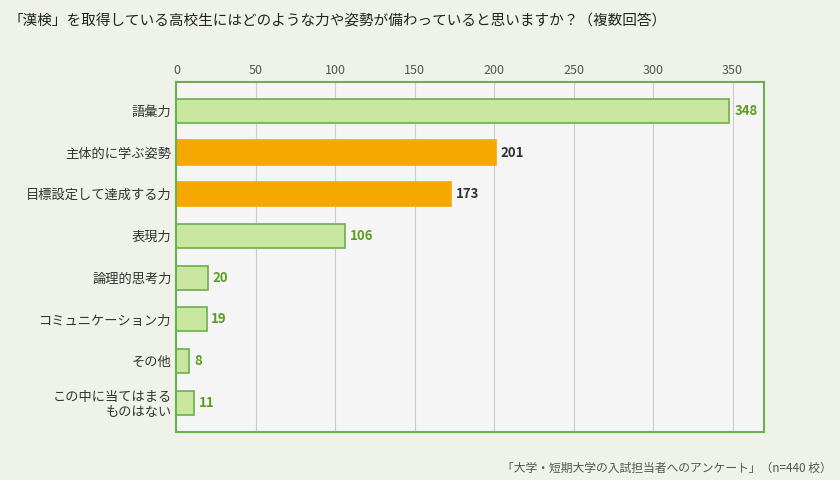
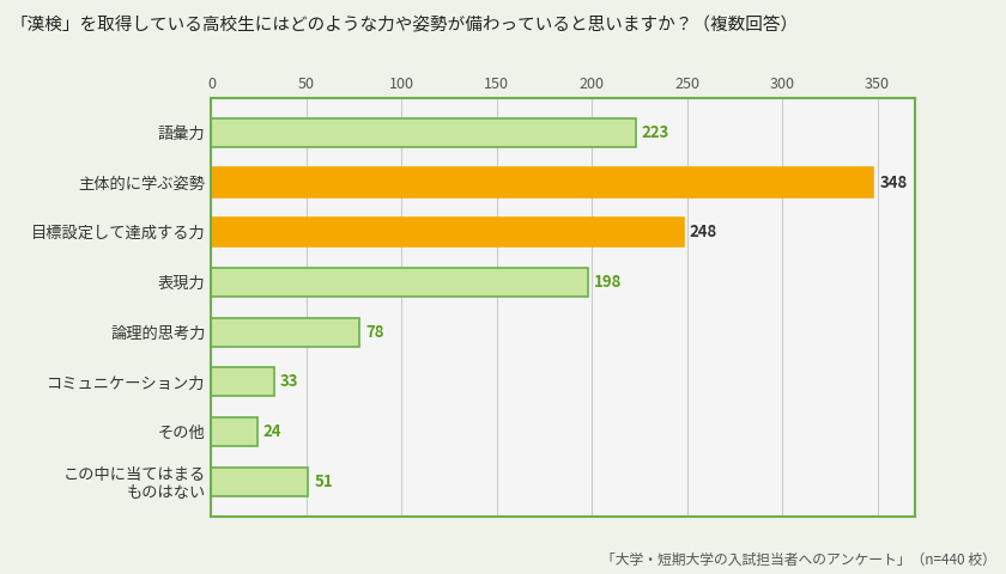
語彙力: 348 -> 223
主体的に学ぶ姿勢: 201 -> 348
目標設定して達成する力: 173 -> 248
表現力: 106 -> 198
論理的思考力: 20 -> 78
コミュニケーション力: 19 -> 33
その他: 8 -> 24
この中に当てはまる ものはない: 11 -> 51
